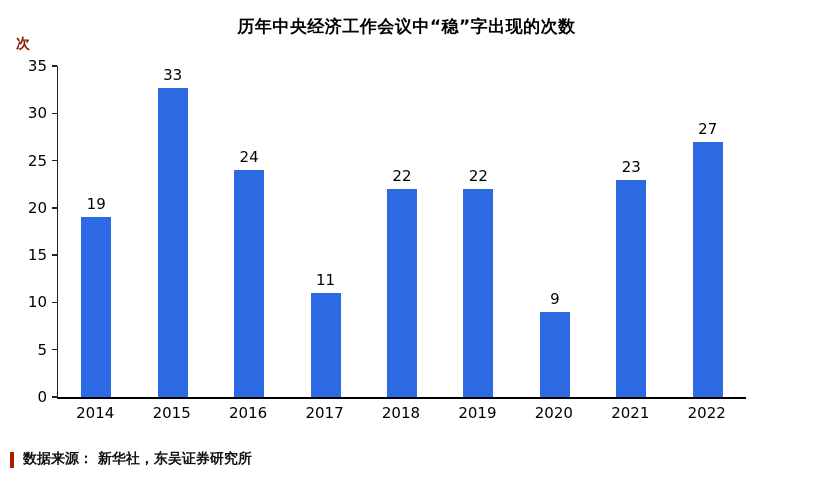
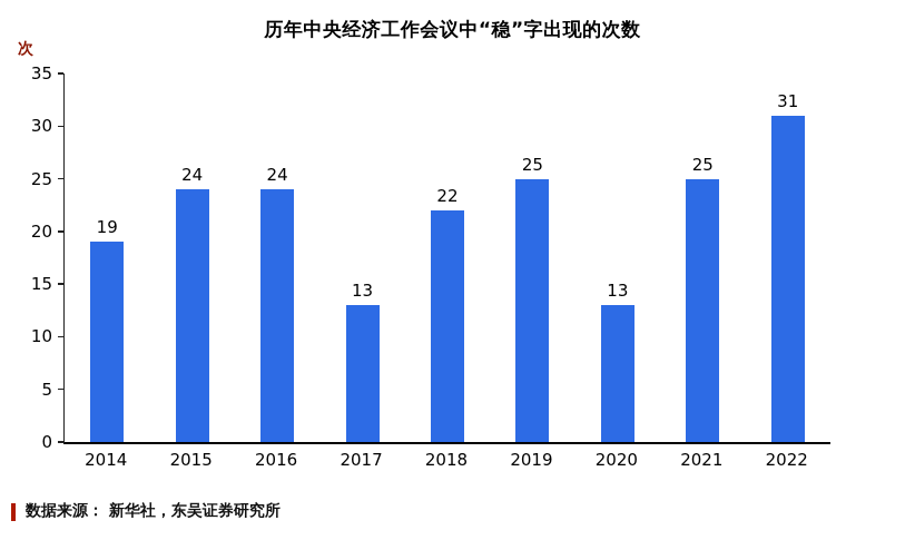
2015: 33 -> 24
2017: 11 -> 13
2019: 22 -> 25
2020: 9 -> 13
2021: 23 -> 25
2022: 27 -> 31
